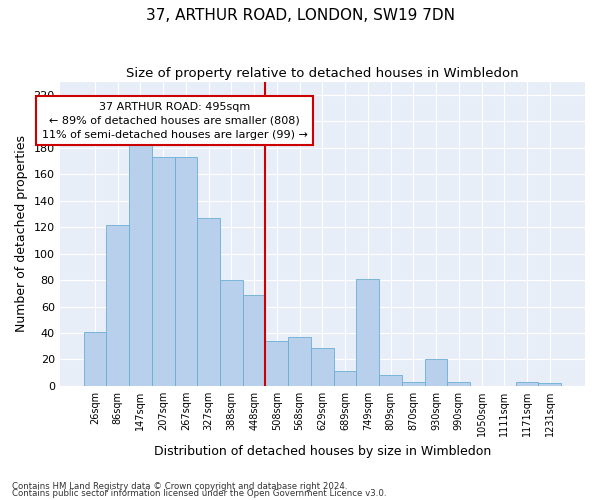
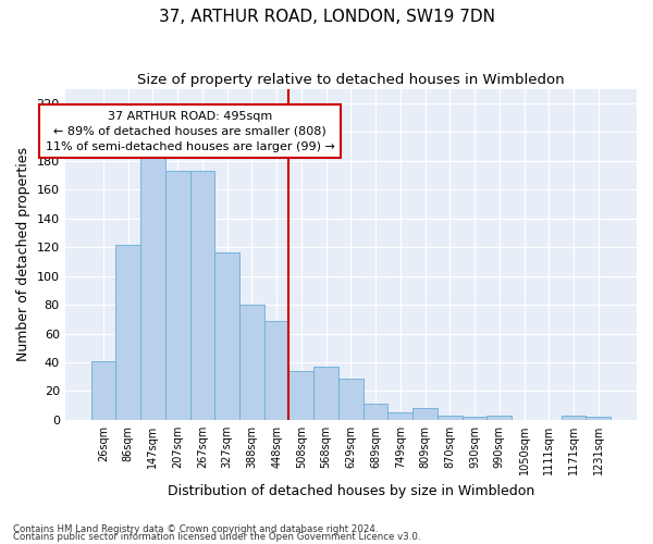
327sqm: 127 -> 116
749sqm: 81 -> 5
930sqm: 20 -> 2
